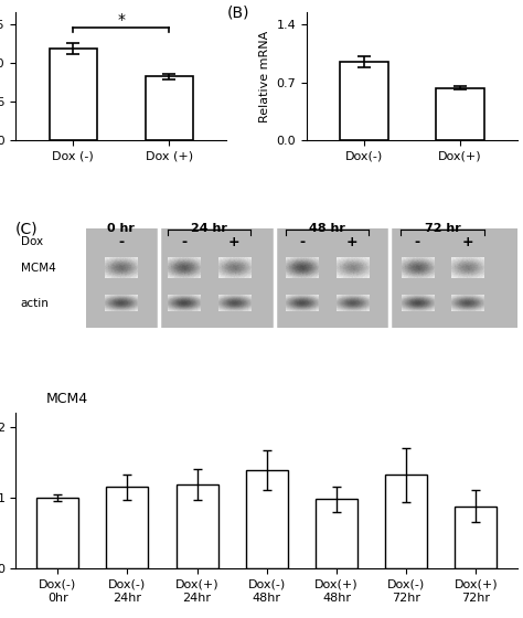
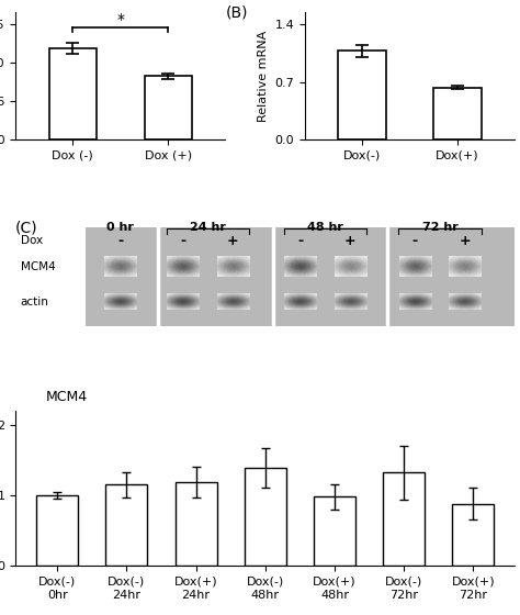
Dox(-): 0.95 -> 1.08
